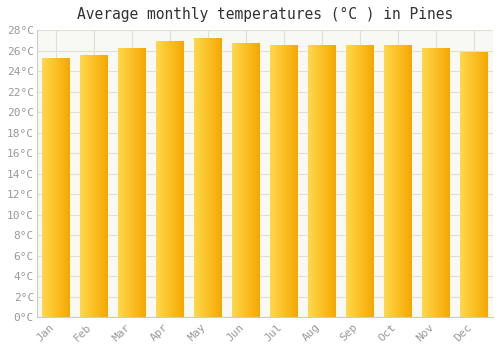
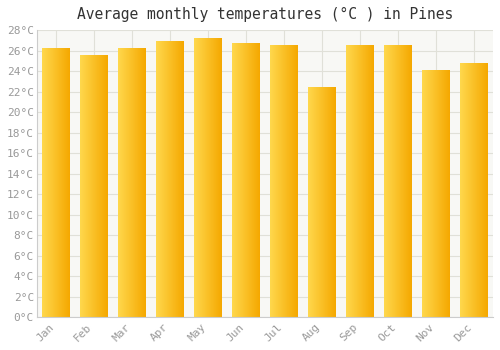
Jan: 25.2°C -> 26.2°C
Aug: 26.4°C -> 22.4°C
Nov: 26.2°C -> 24.0°C
Dec: 25.8°C -> 24.7°C
